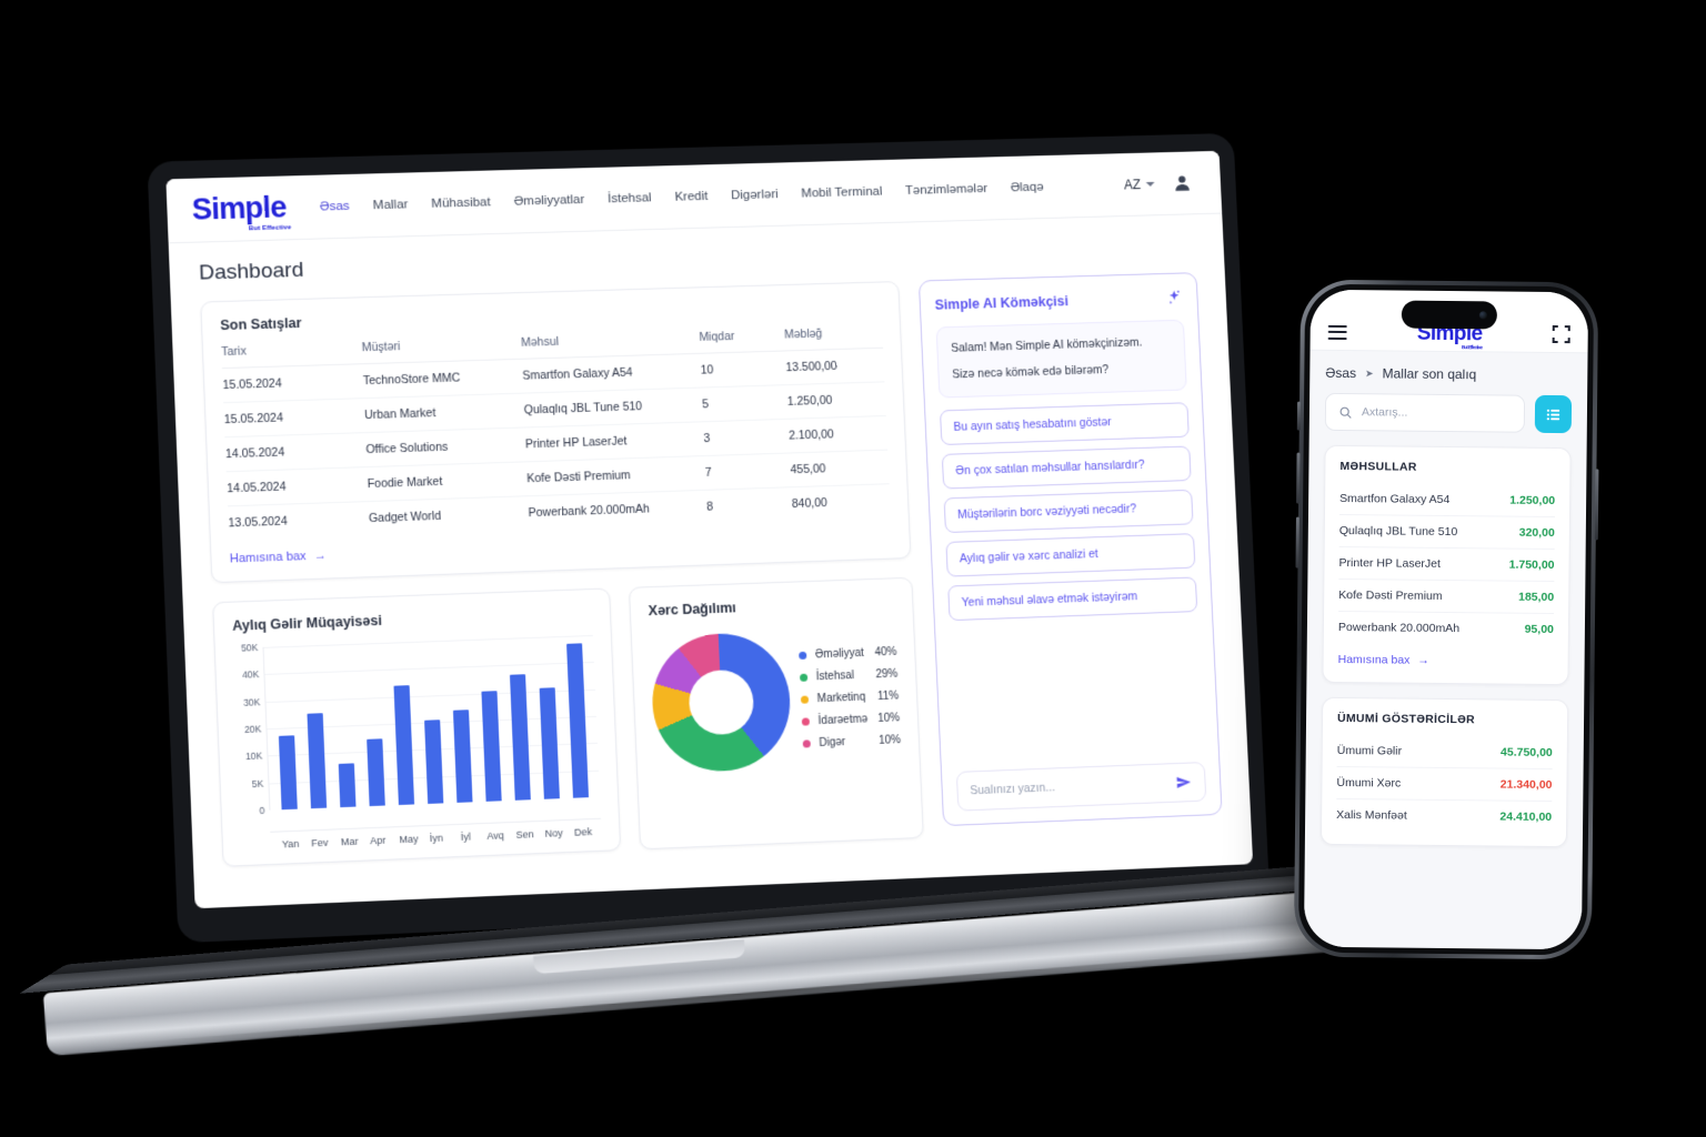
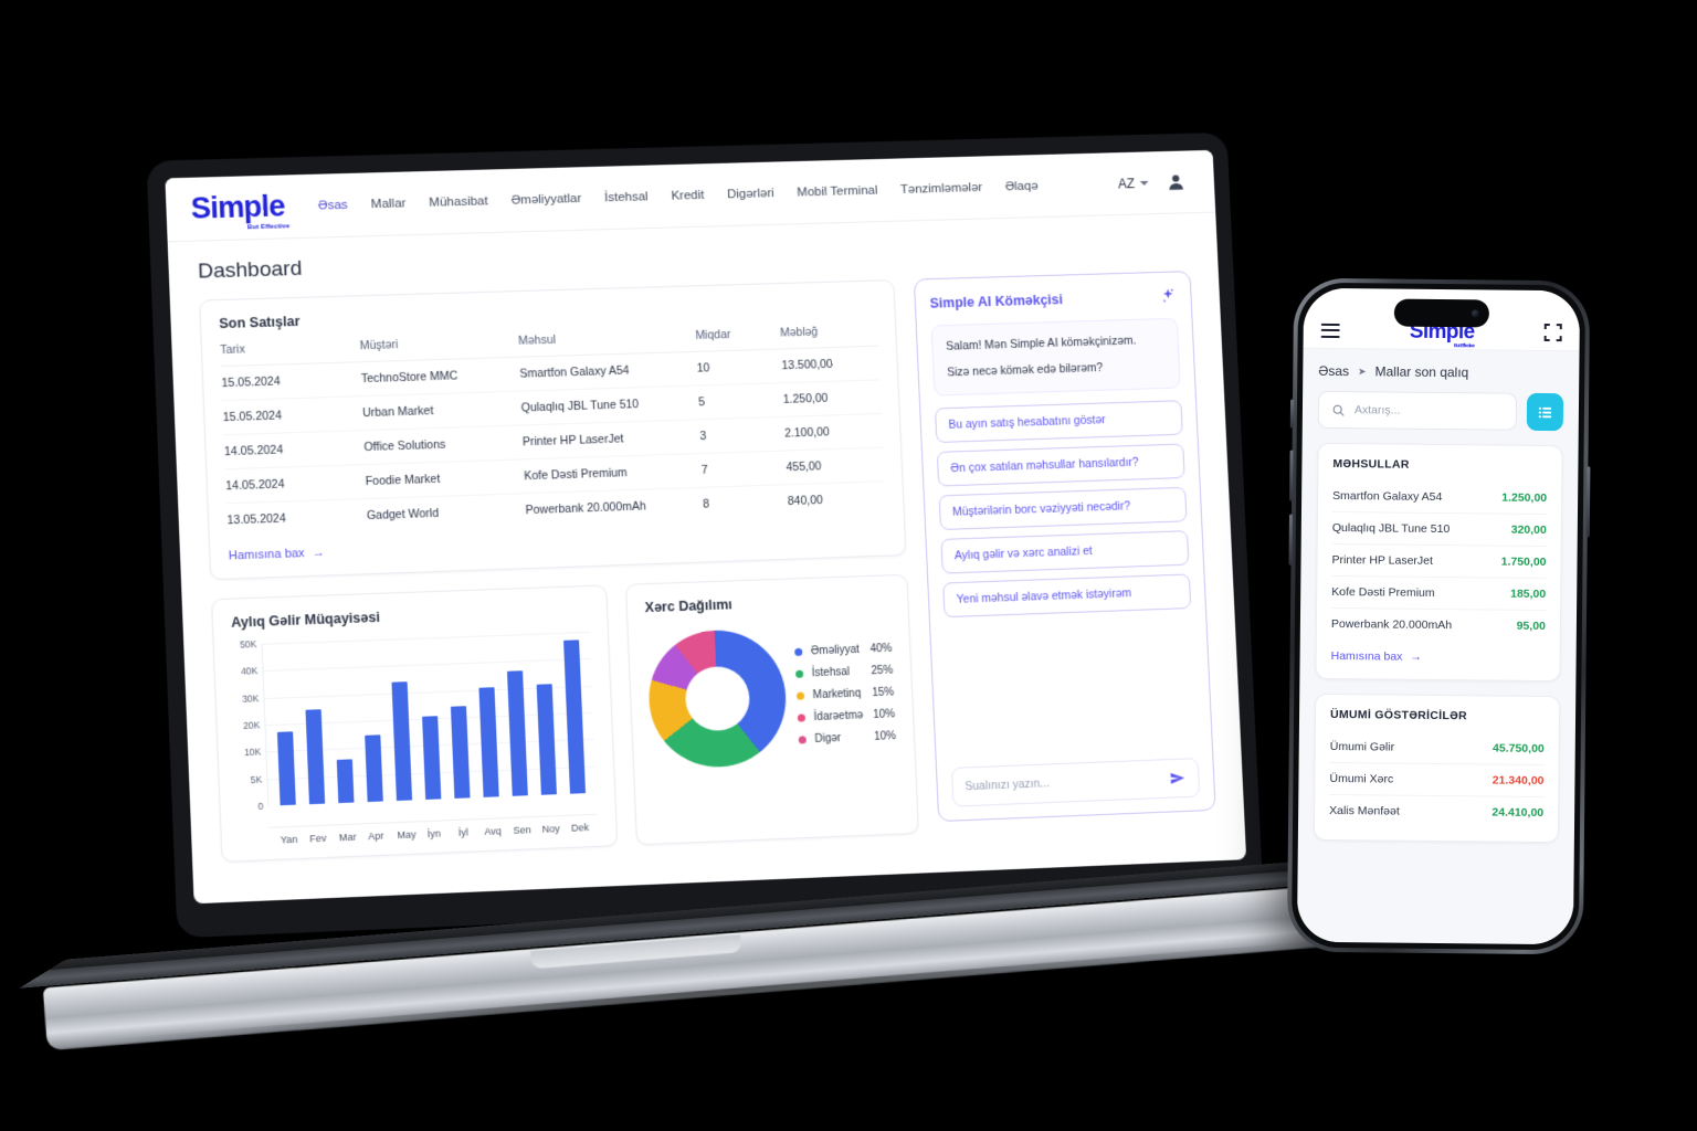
Xərc Dağılımı/İstehsal: 29% -> 25%
Xərc Dağılımı/Marketinq: 11% -> 15%
